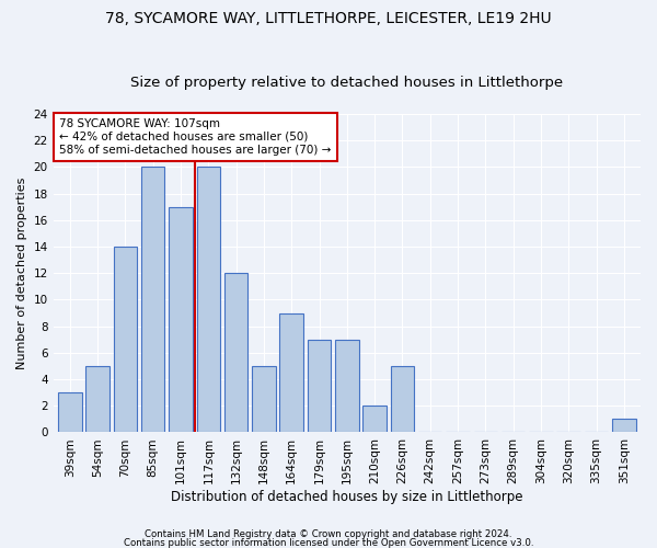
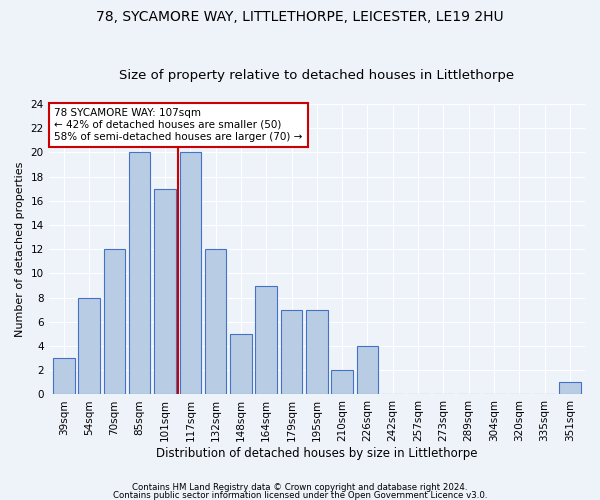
54sqm: 5 -> 8
70sqm: 14 -> 12
226sqm: 5 -> 4
